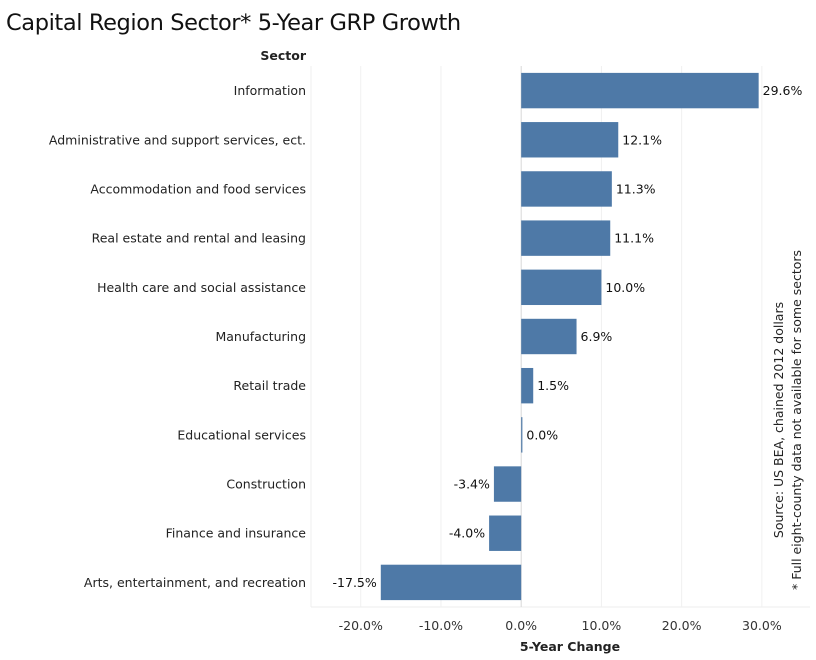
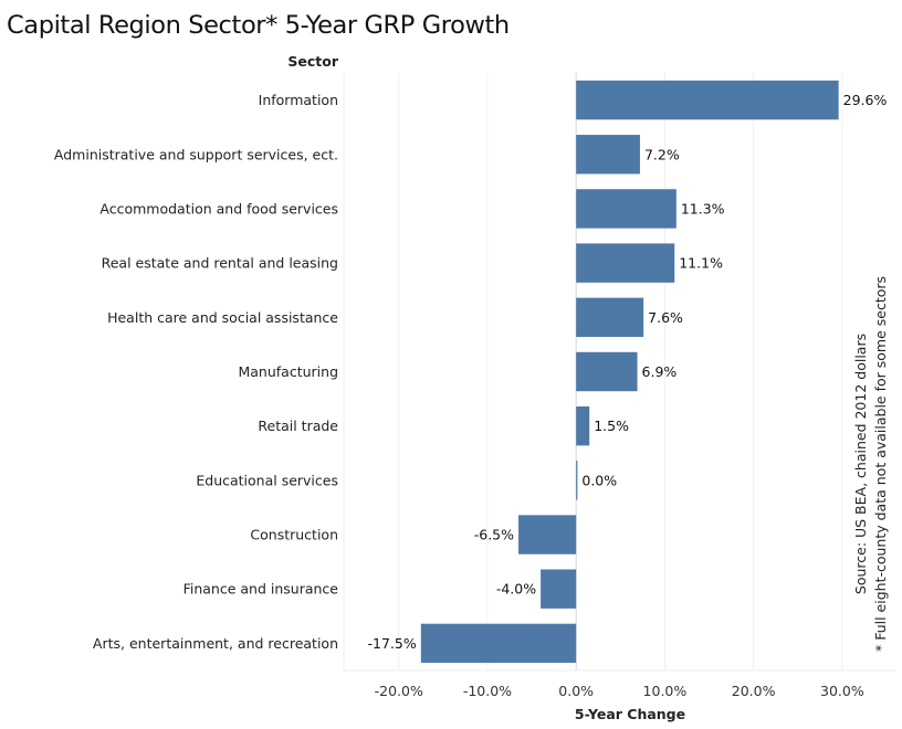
Administrative and support services, ect.: 12.1% -> 7.2%
Health care and social assistance: 10.0% -> 7.6%
Construction: -3.4% -> -6.5%
